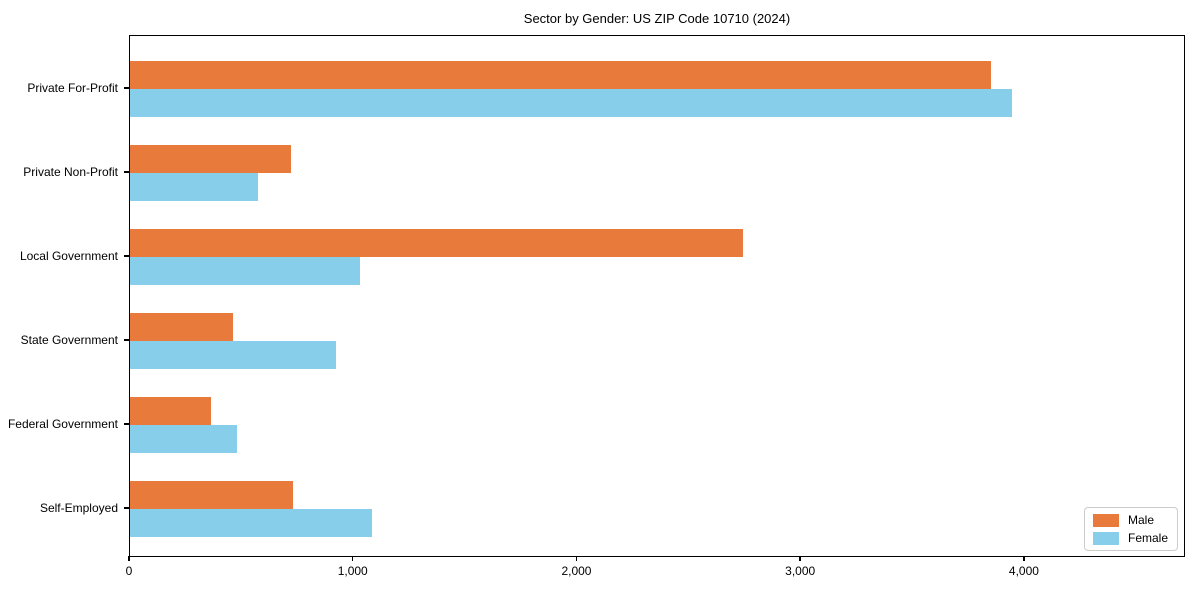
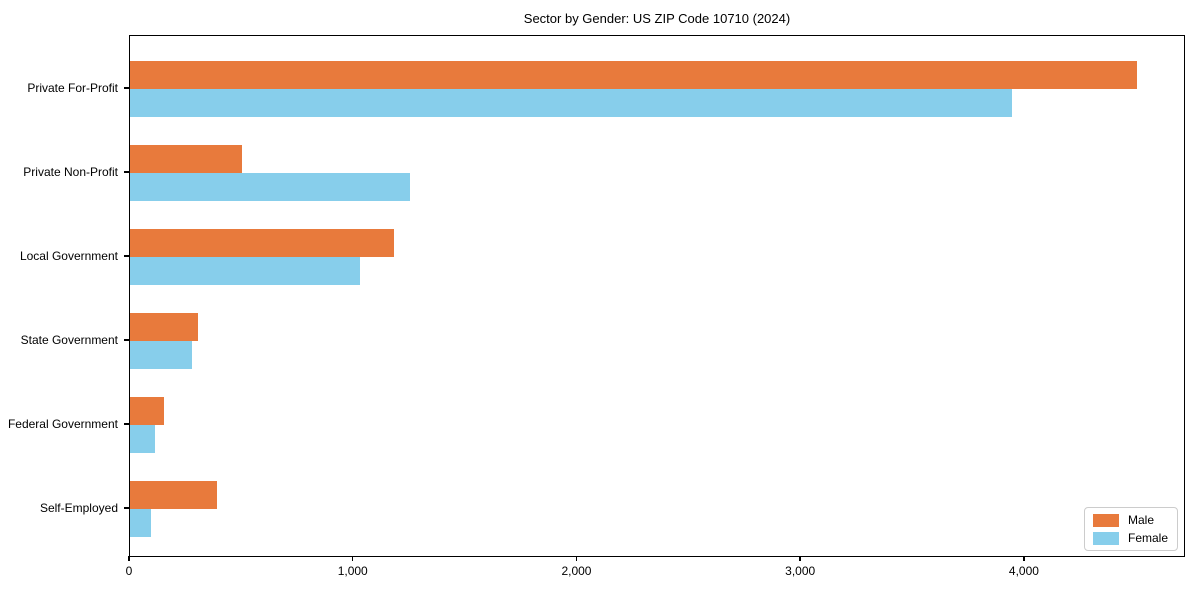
Male/Private For-Profit: 3850 -> 4500
Male/Private Non-Profit: 720 -> 500
Female/Private Non-Profit: 570 -> 1250
Male/Local Government: 2740 -> 1180
Male/State Government: 460 -> 300
Female/State Government: 920 -> 280
Male/Federal Government: 360 -> 150
Female/Federal Government: 480 -> 110
Male/Self-Employed: 730 -> 390
Female/Self-Employed: 1080 -> 100
